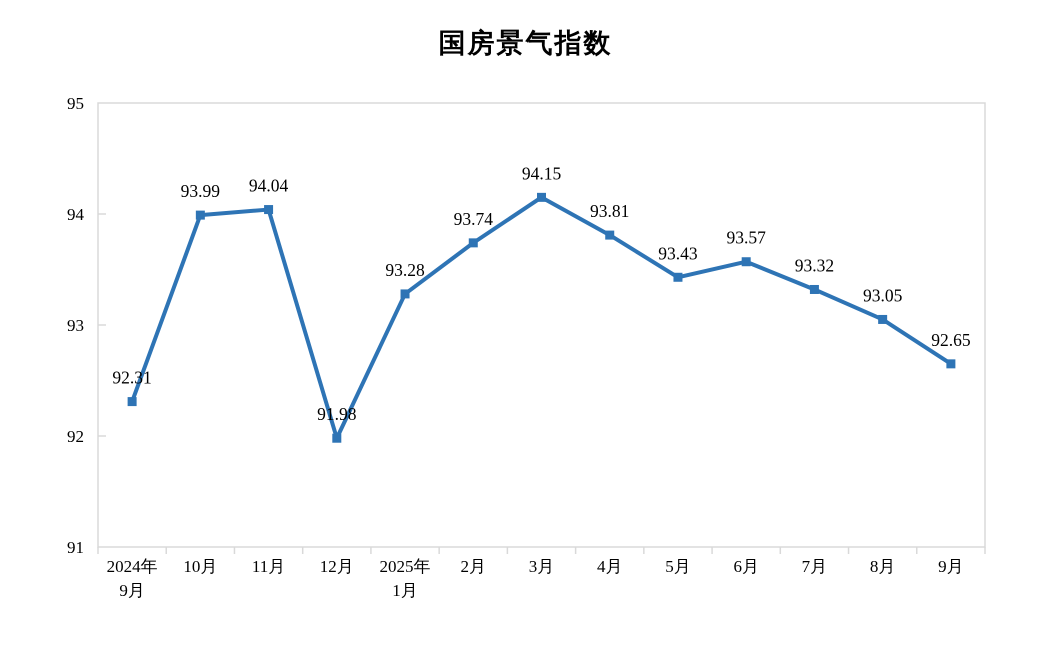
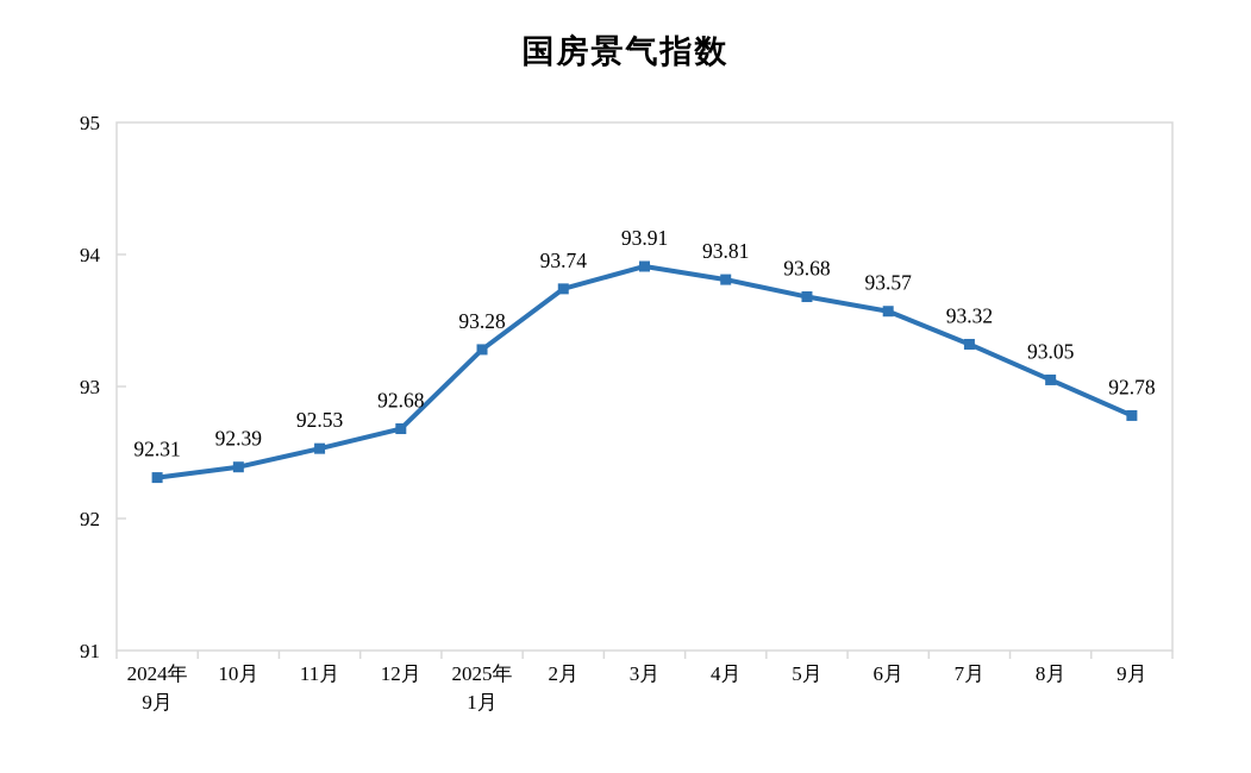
10月: 93.99 -> 92.39
11月: 94.04 -> 92.53
12月: 91.98 -> 92.68
3月: 94.15 -> 93.91
5月: 93.43 -> 93.68
9月: 92.65 -> 92.78
